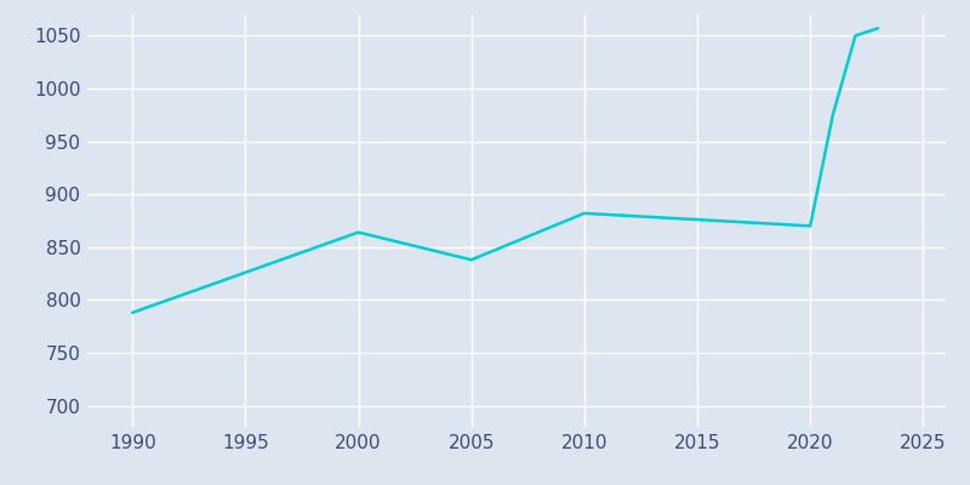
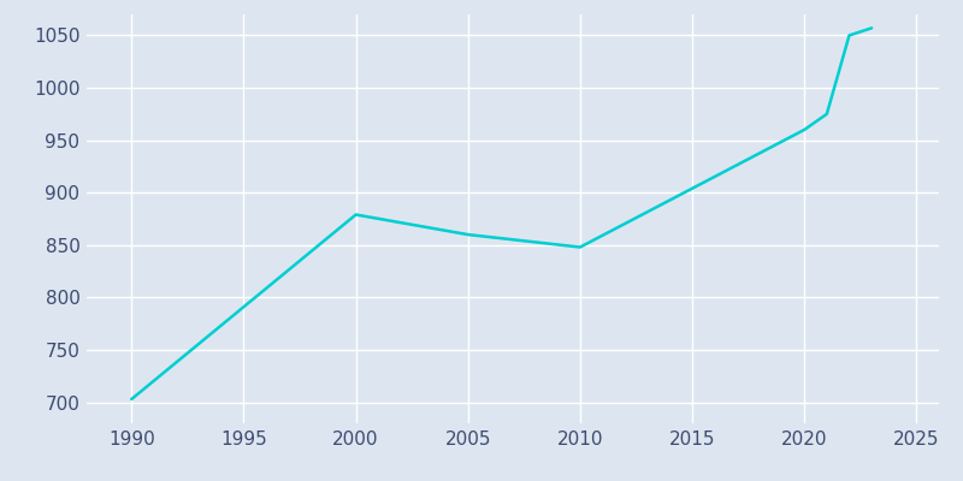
1990: 788 -> 703
2000: 864 -> 879
2005: 838 -> 860
2010: 882 -> 848
2020: 870 -> 960
